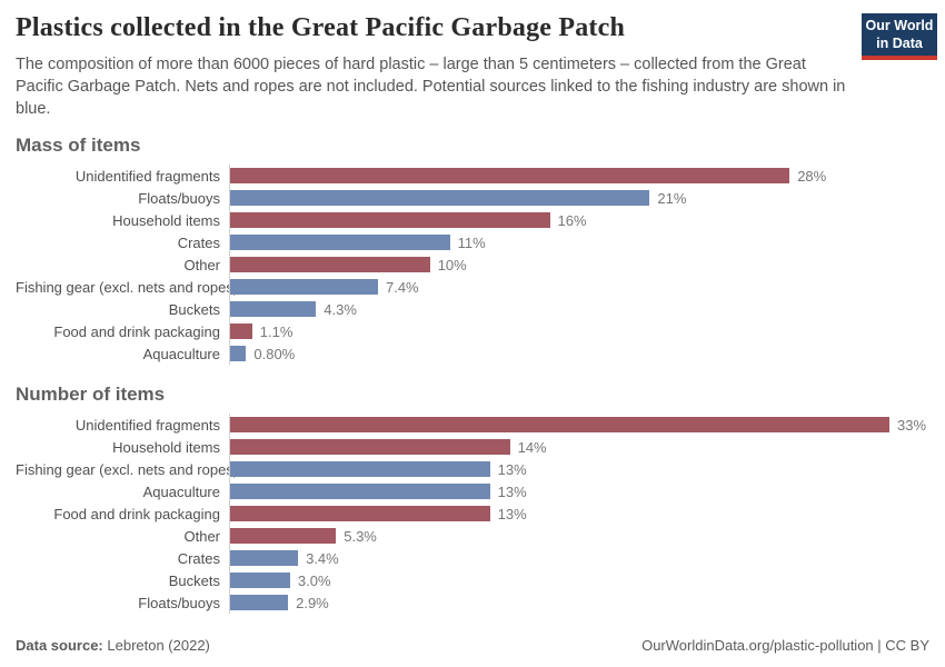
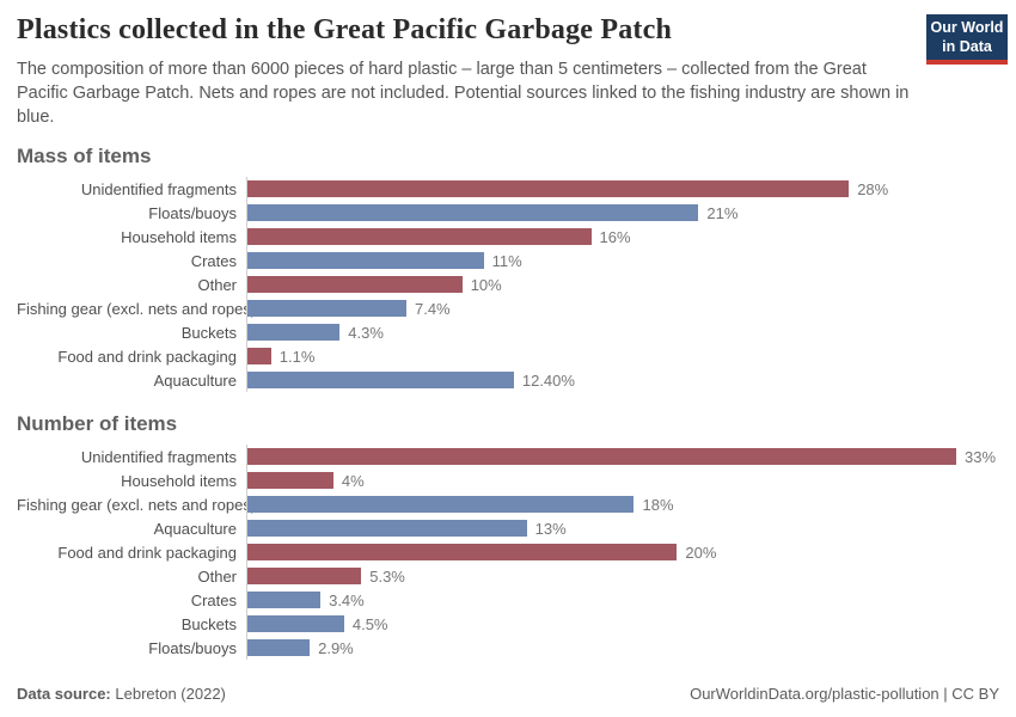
Mass of items/Aquaculture: 0.80% -> 12.40%
Number of items/Household items: 14% -> 4%
Number of items/Fishing gear (excl. nets and ropes): 13% -> 18%
Number of items/Food and drink packaging: 13% -> 20%
Number of items/Buckets: 3.0% -> 4.5%
